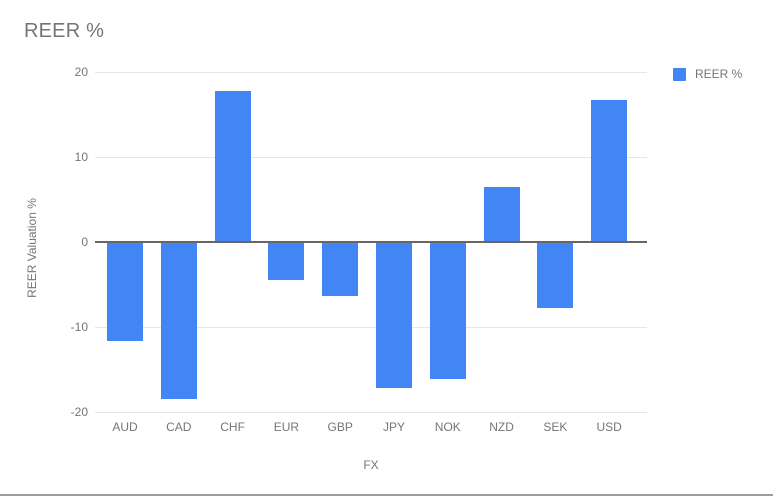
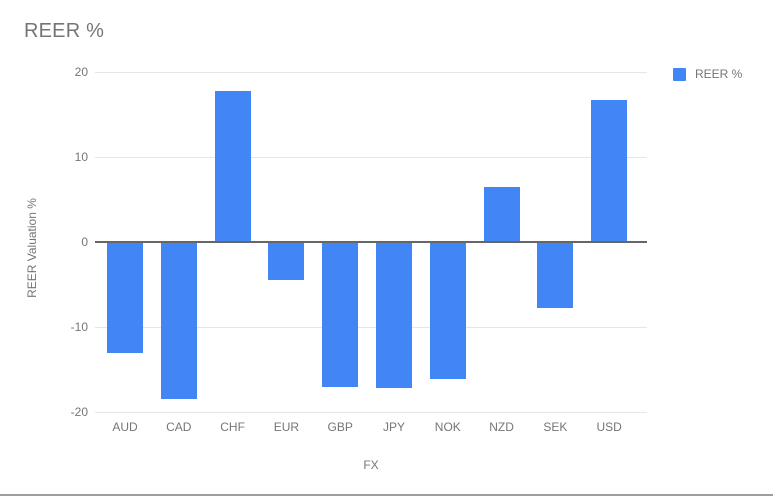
AUD: -12 -> -13
GBP: -6 -> -17
